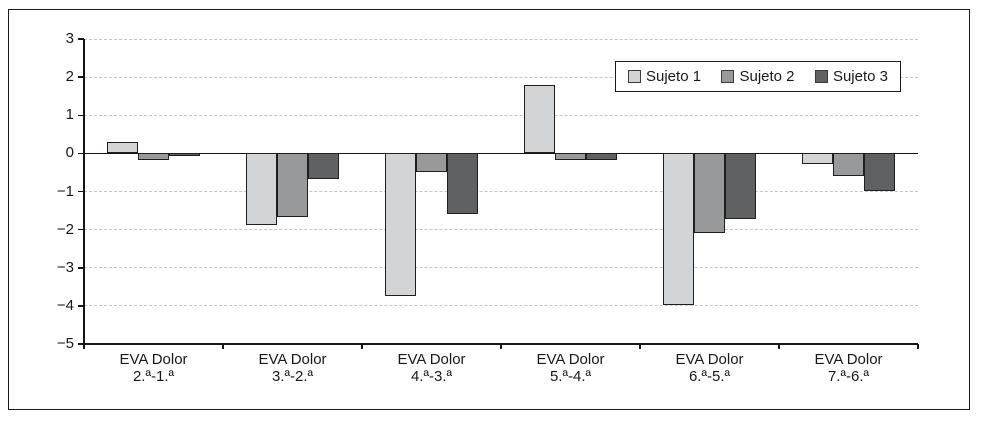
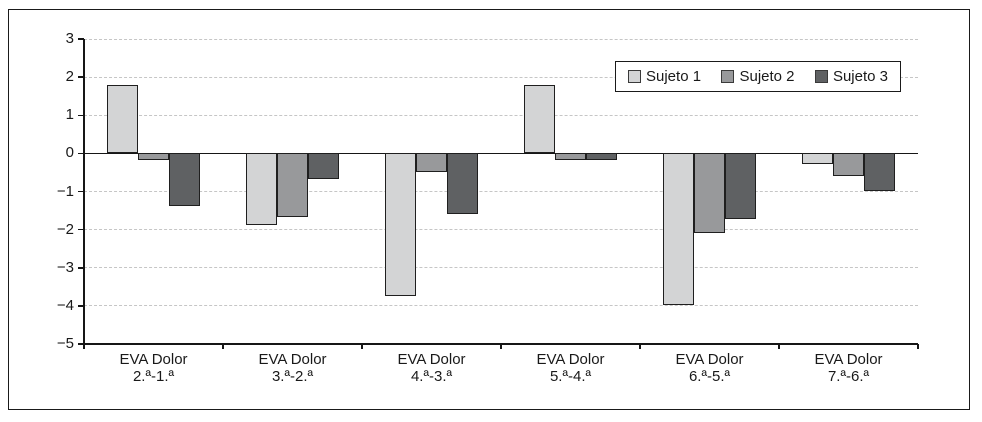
Sujeto 1/EVA Dolor 2.ª-1.ª: 0.3 -> 1.8
Sujeto 3/EVA Dolor 2.ª-1.ª: -0.1 -> -1.4
